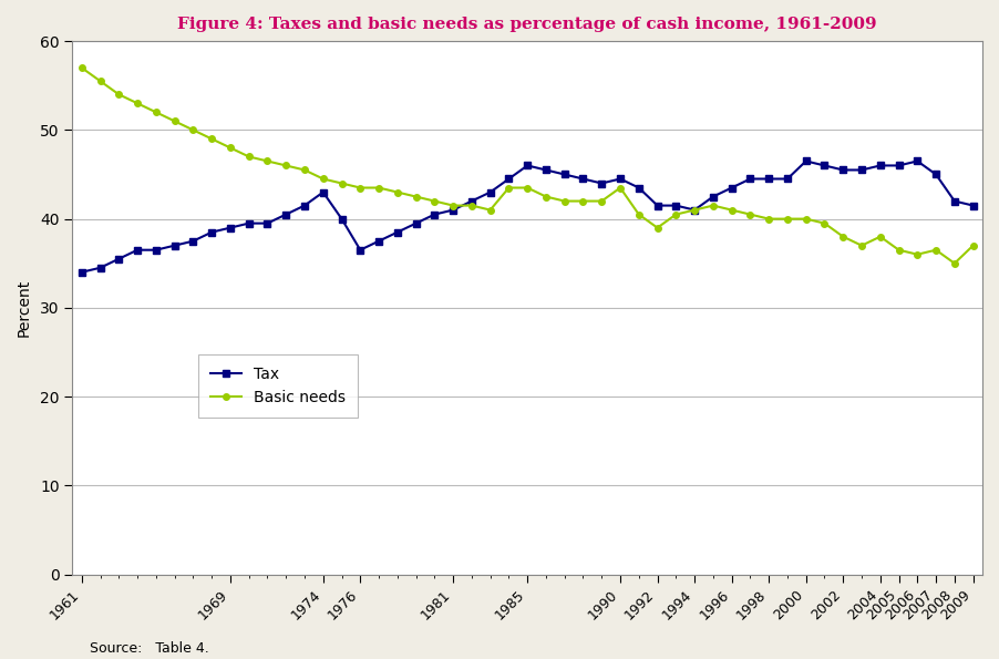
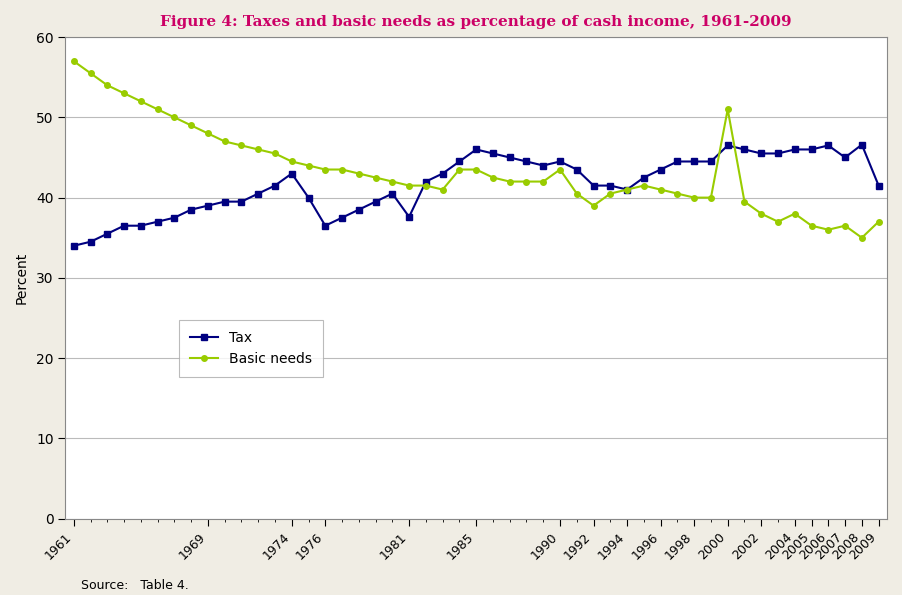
Tax/1981: 41.0 -> 37.6
Basic needs/2000: 40.0 -> 51.0
Tax/2008: 42.0 -> 46.6
